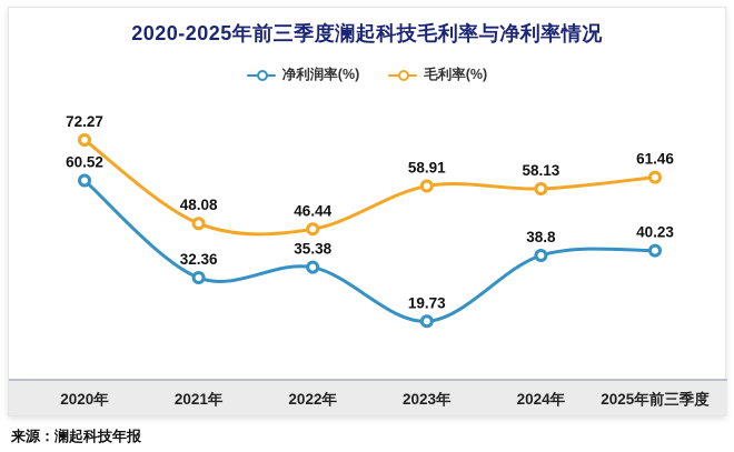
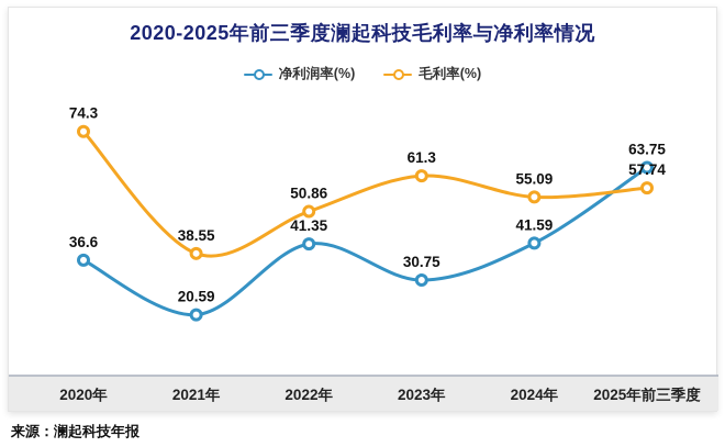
净利润率(%)/2020年: 60.52 -> 36.6
毛利率(%)/2020年: 72.27 -> 74.3
净利润率(%)/2021年: 32.36 -> 20.59
毛利率(%)/2021年: 48.08 -> 38.55
净利润率(%)/2022年: 35.38 -> 41.35
毛利率(%)/2022年: 46.44 -> 50.86
净利润率(%)/2023年: 19.73 -> 30.75
毛利率(%)/2023年: 58.91 -> 61.3
净利润率(%)/2024年: 38.8 -> 41.59
毛利率(%)/2024年: 58.13 -> 55.09
净利润率(%)/2025年前三季度: 40.23 -> 63.75
毛利率(%)/2025年前三季度: 61.46 -> 57.74
